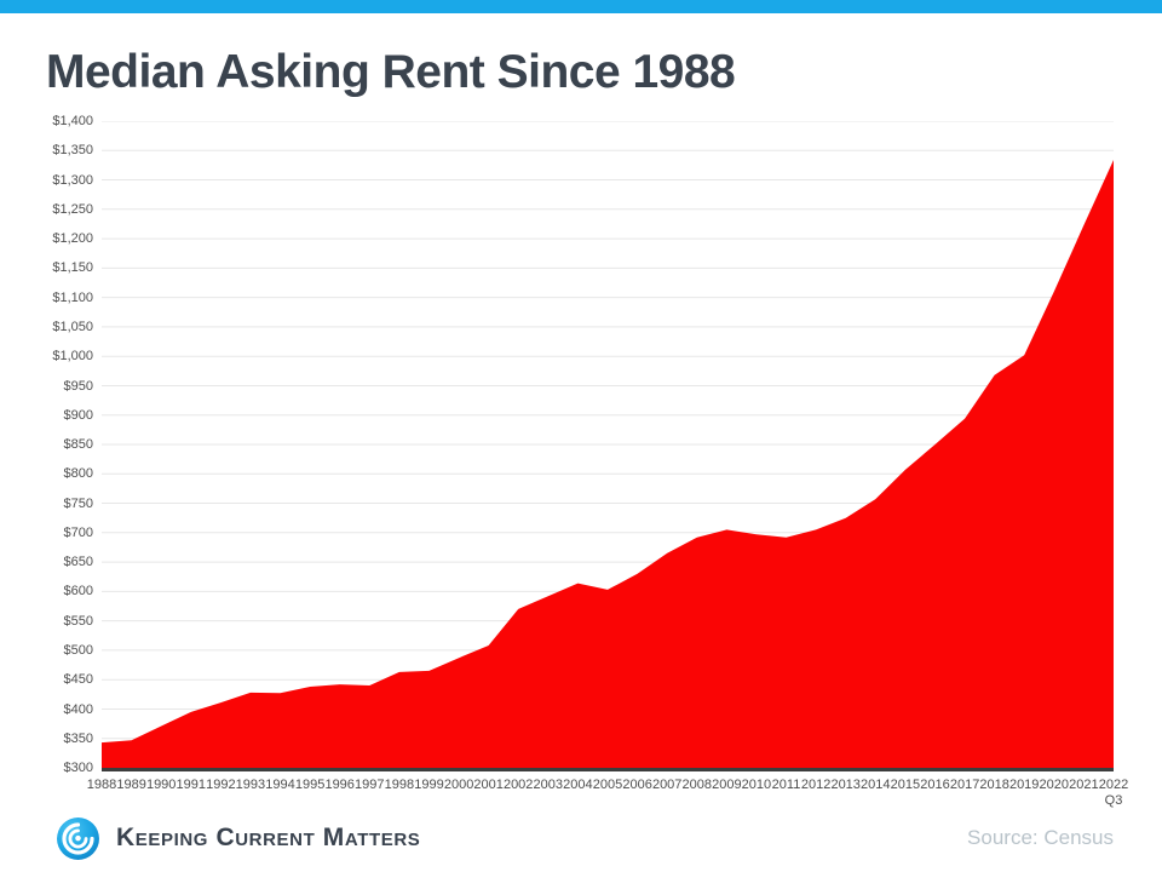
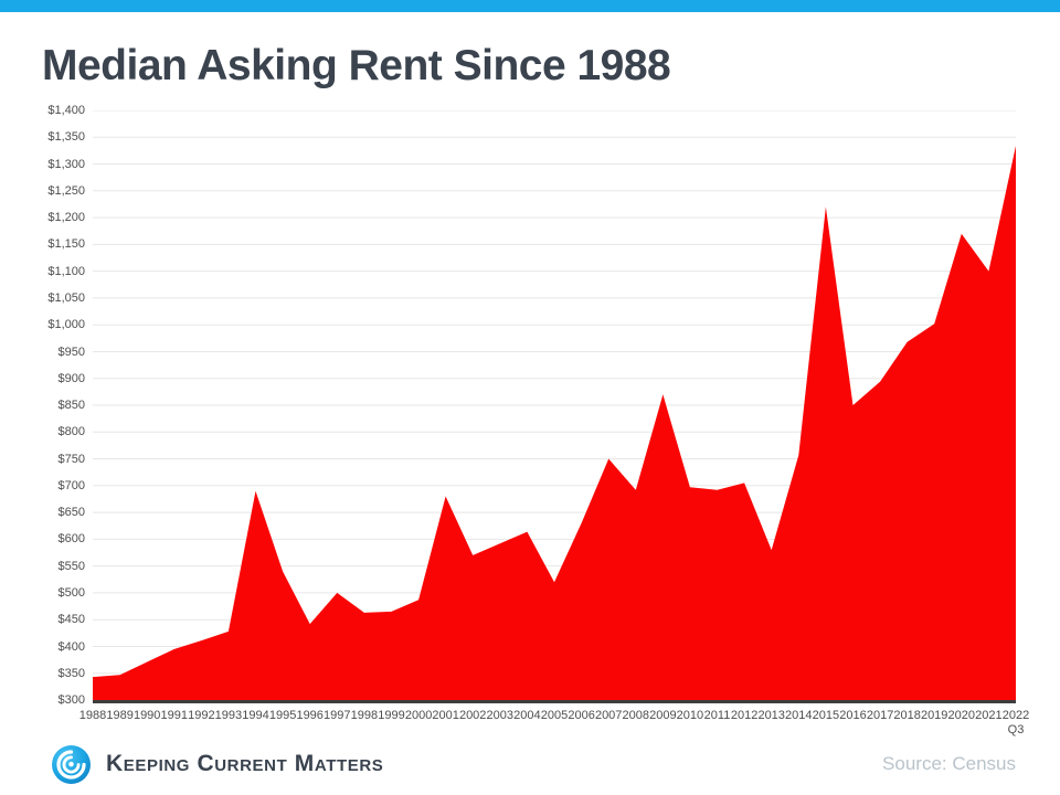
1994: $430 -> $690
1995: $440 -> $540
1997: $440 -> $500
2001: $510 -> $680
2005: $600 -> $520
2007: $660 -> $750
2009: $700 -> $870
2013: $720 -> $580
2015: $810 -> $1220
2020: $1110 -> $1170
2021: $1220 -> $1100
